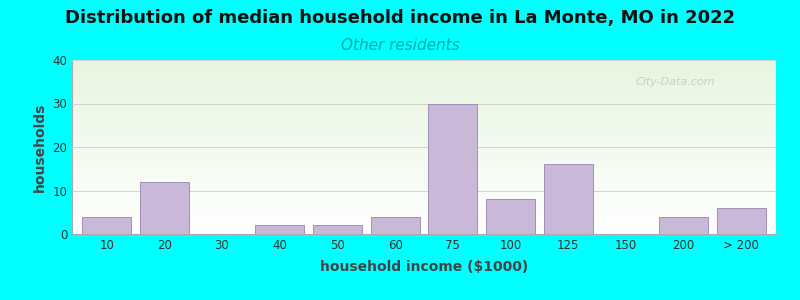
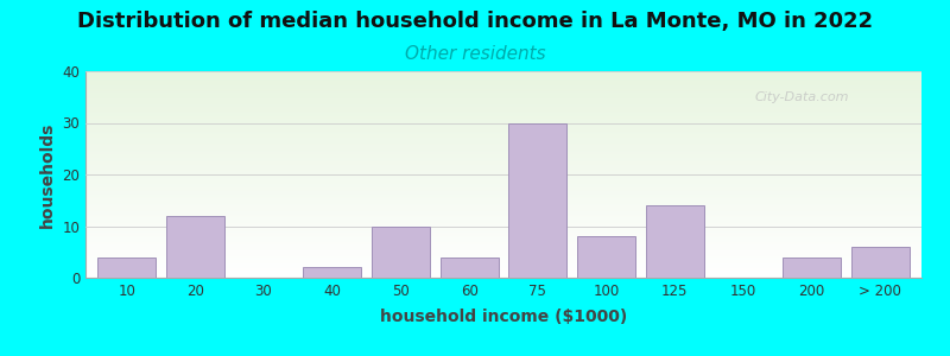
50: 2 -> 10
125: 16 -> 14
